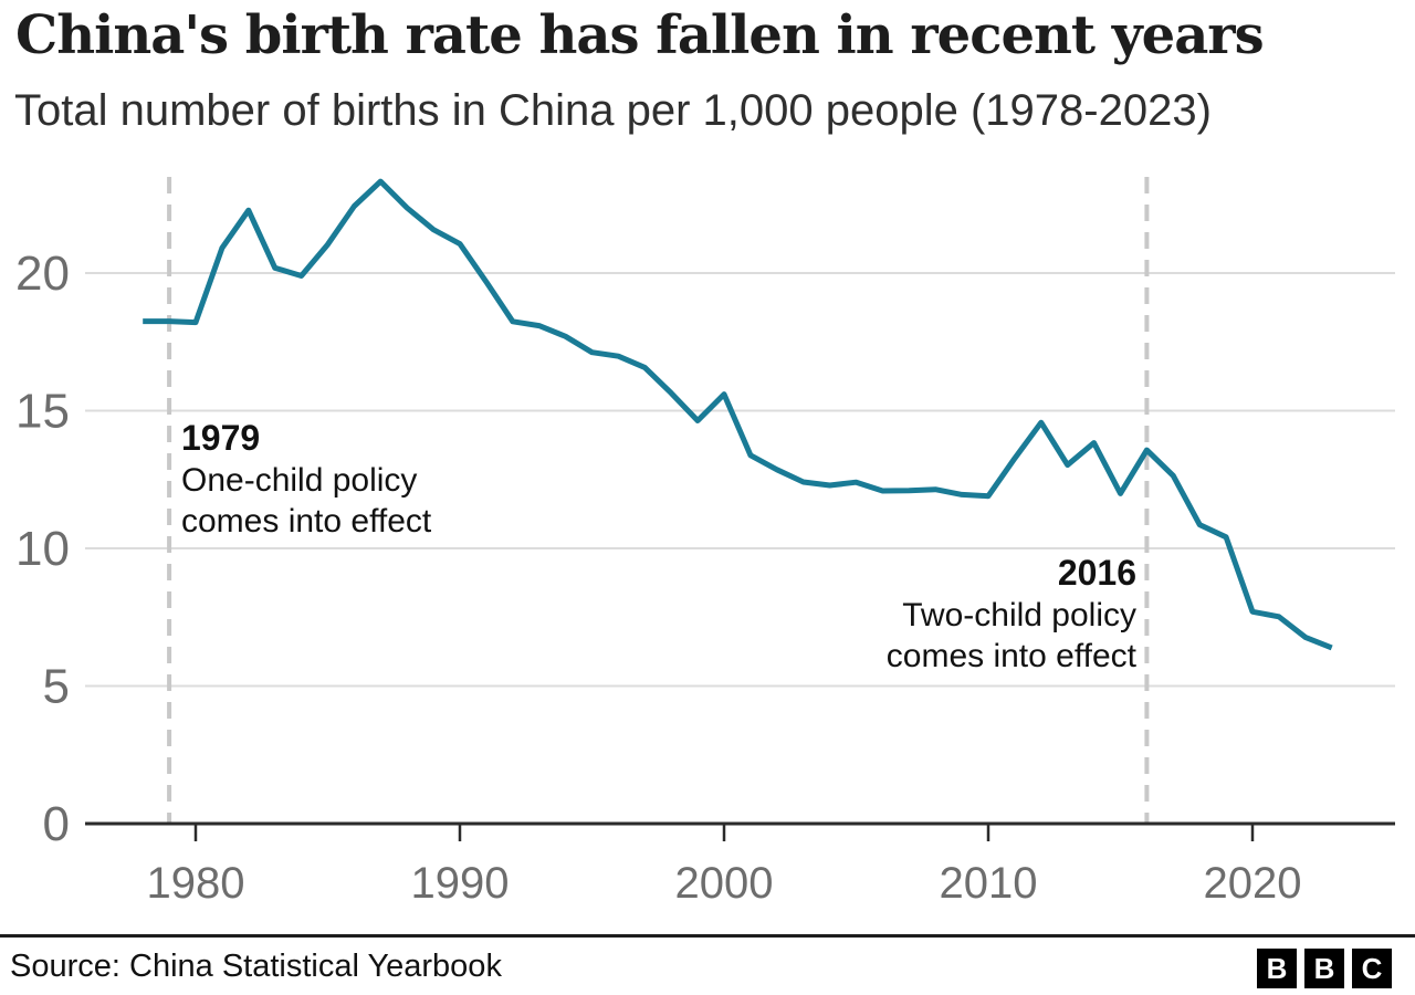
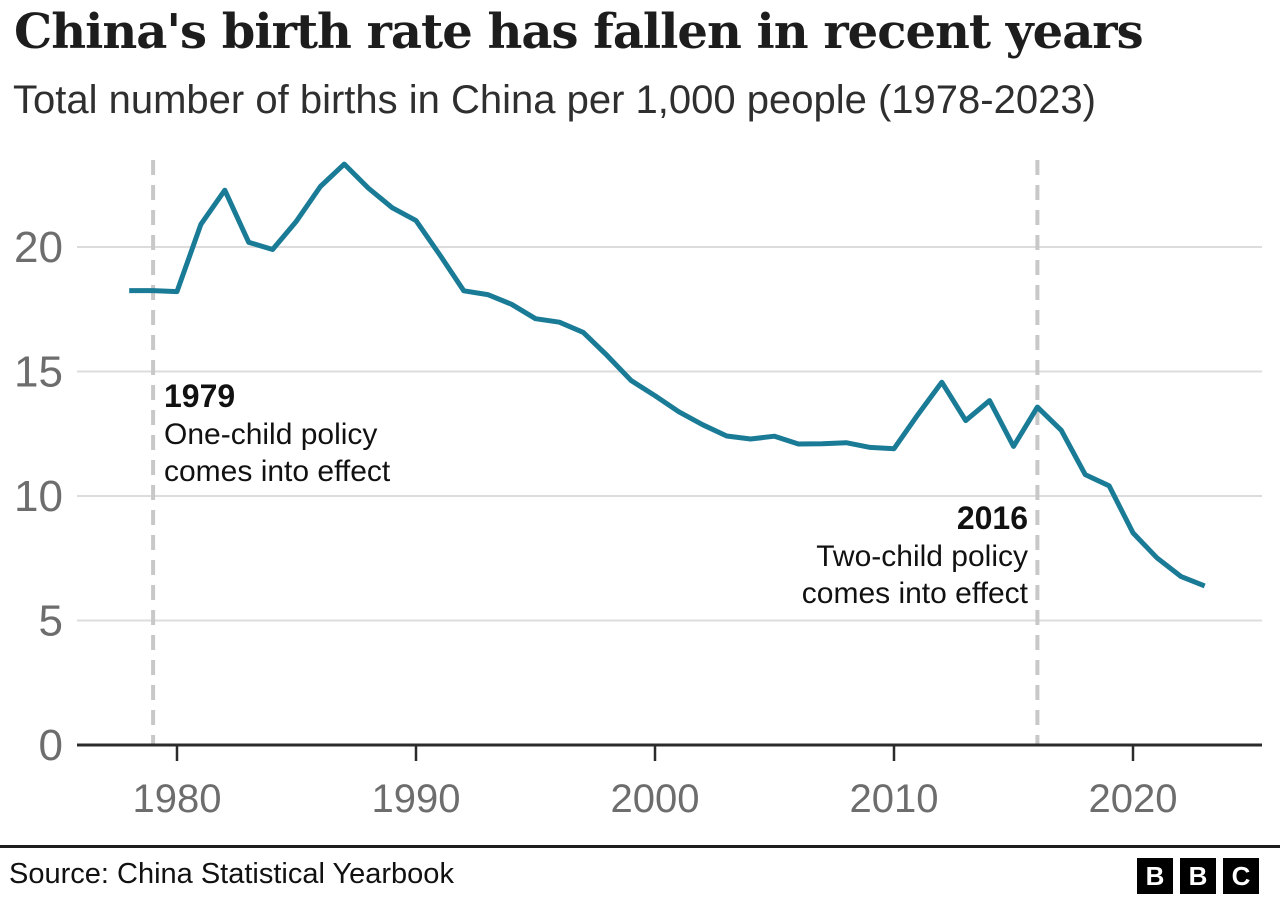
2000: 15.6 -> 14.0
2020: 7.7 -> 8.5
